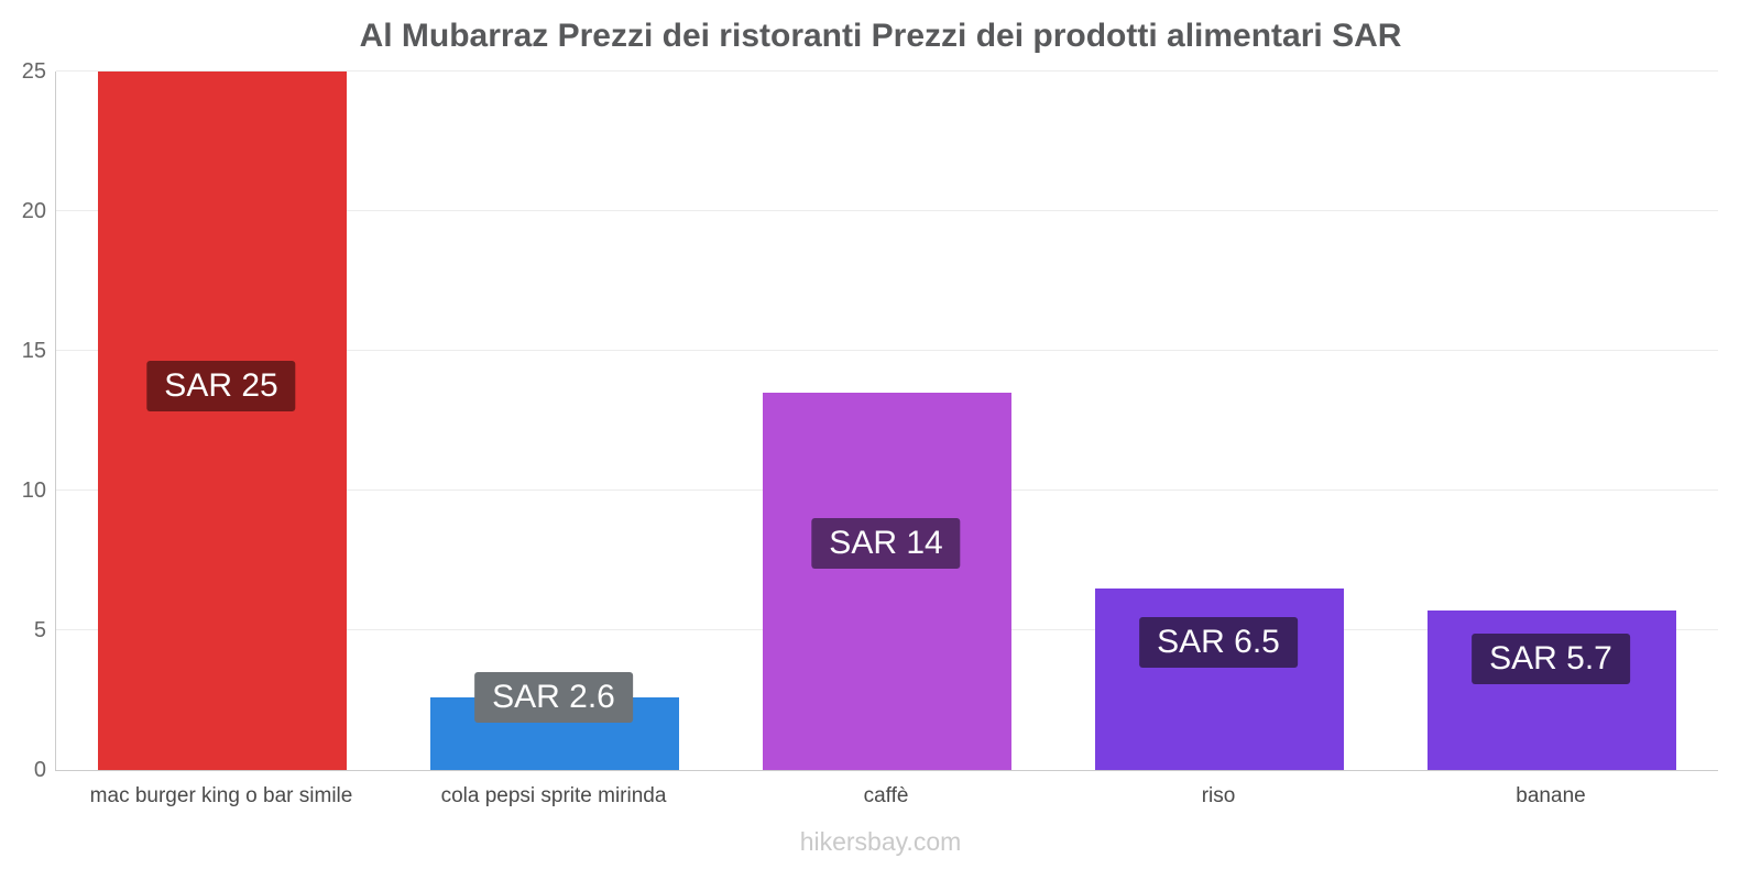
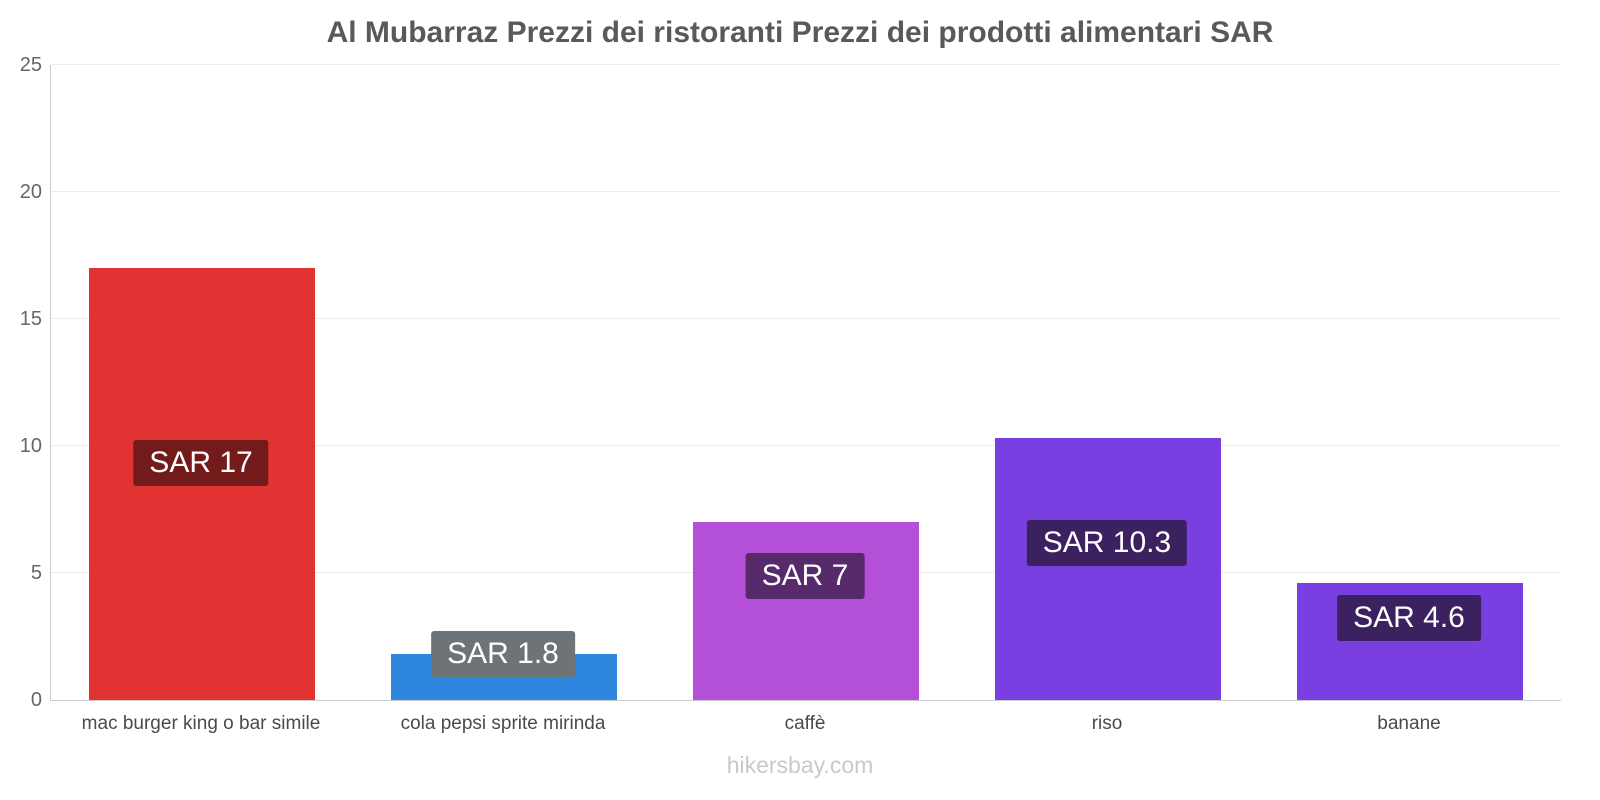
mac burger king o bar simile: 25 -> 17
cola pepsi sprite mirinda: 2.6 -> 1.8
caffè: 14 -> 7
riso: 6.5 -> 10.3
banane: 5.7 -> 4.6
